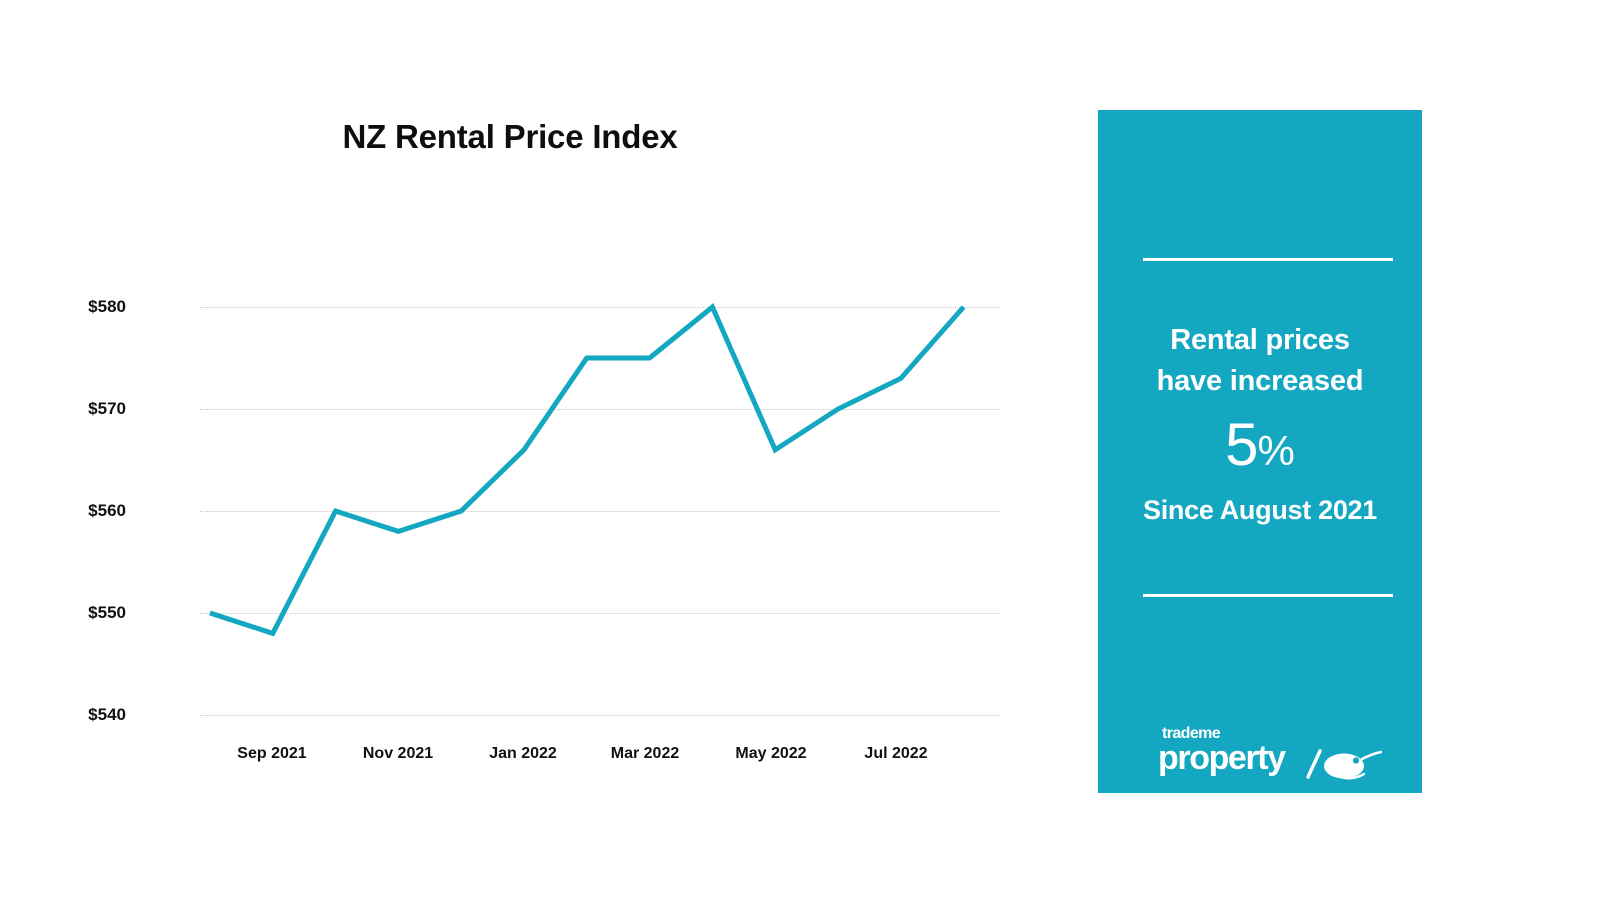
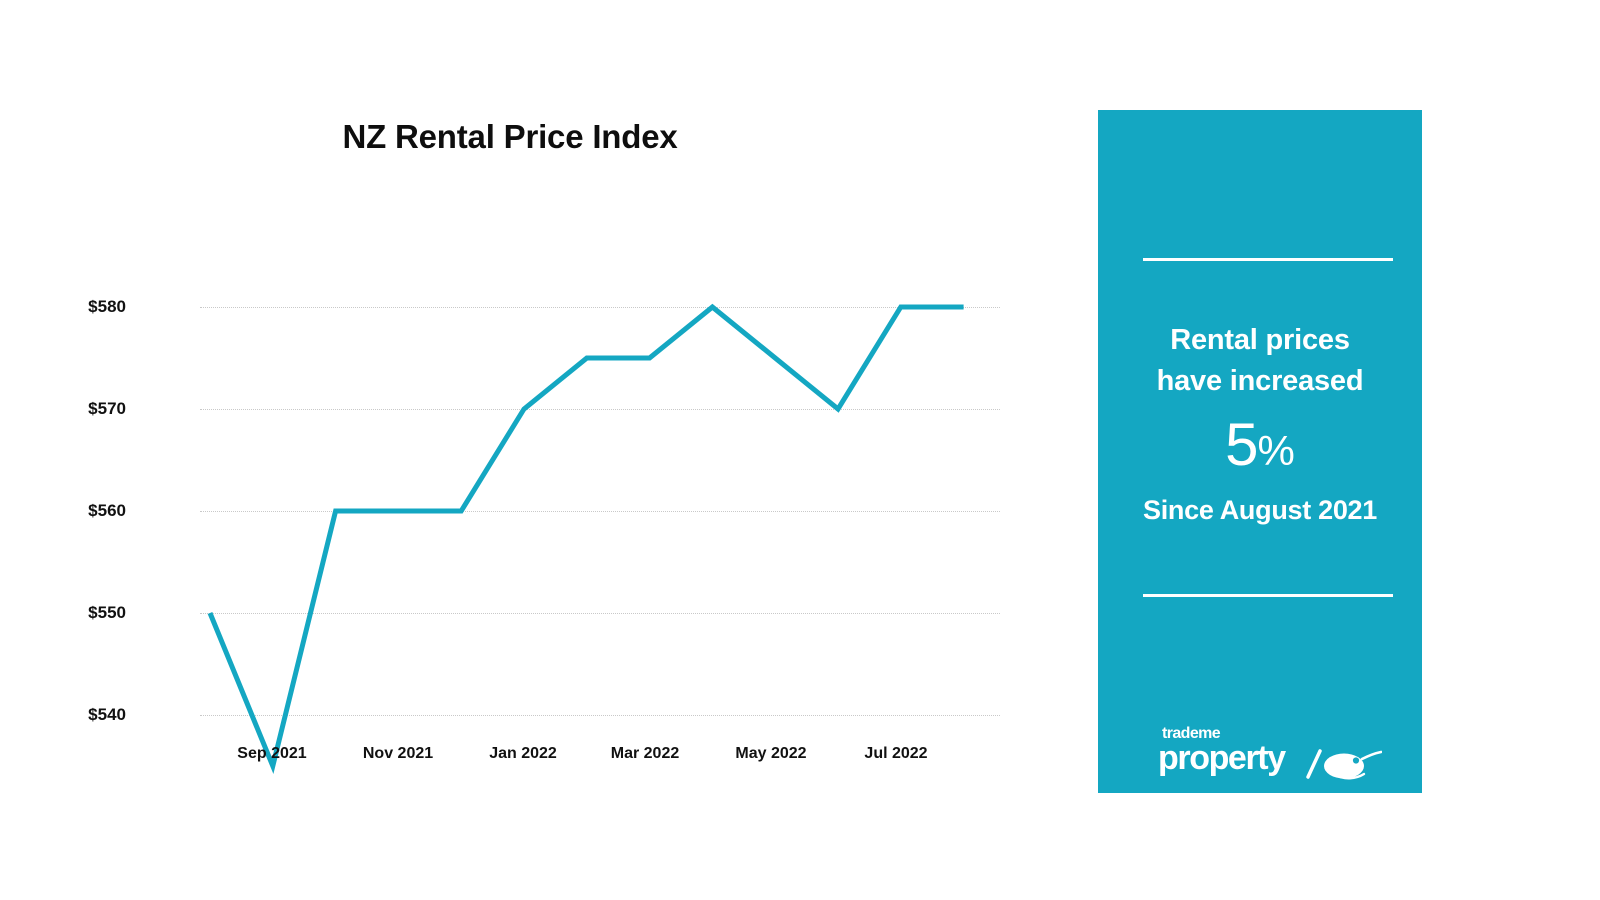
Sep 2021: $548 -> $535
Nov 2021: $558 -> $560
Jan 2022: $566 -> $570
May 2022: $566 -> $575
Jul 2022: $573 -> $580
